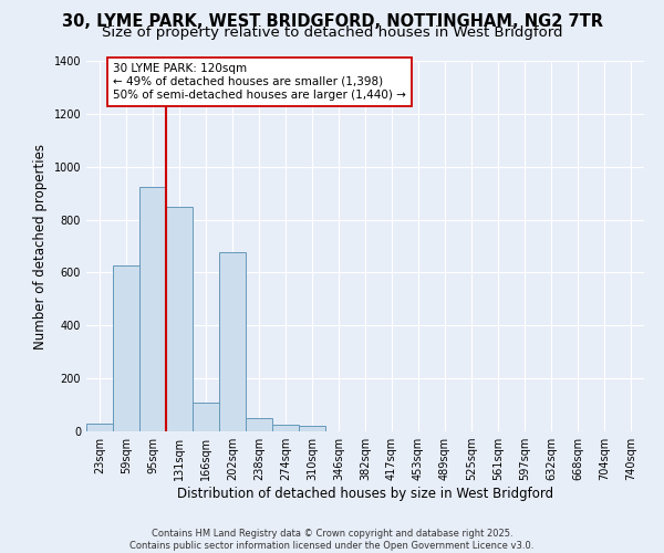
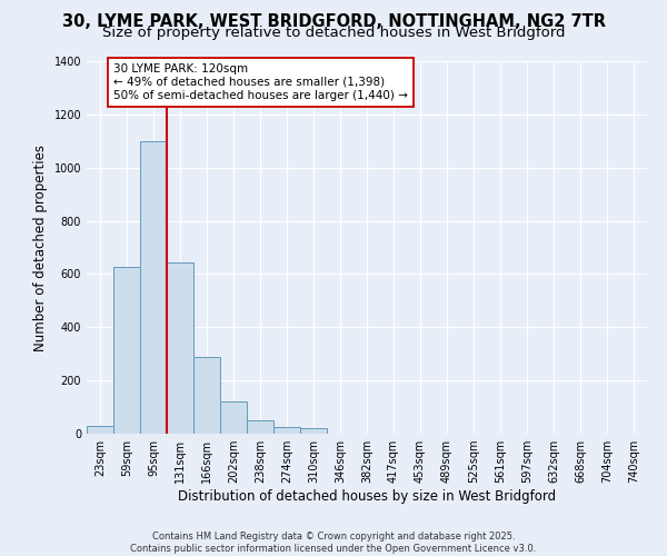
95sqm: 925 -> 1100
131sqm: 850 -> 645
166sqm: 110 -> 290
202sqm: 675 -> 120
